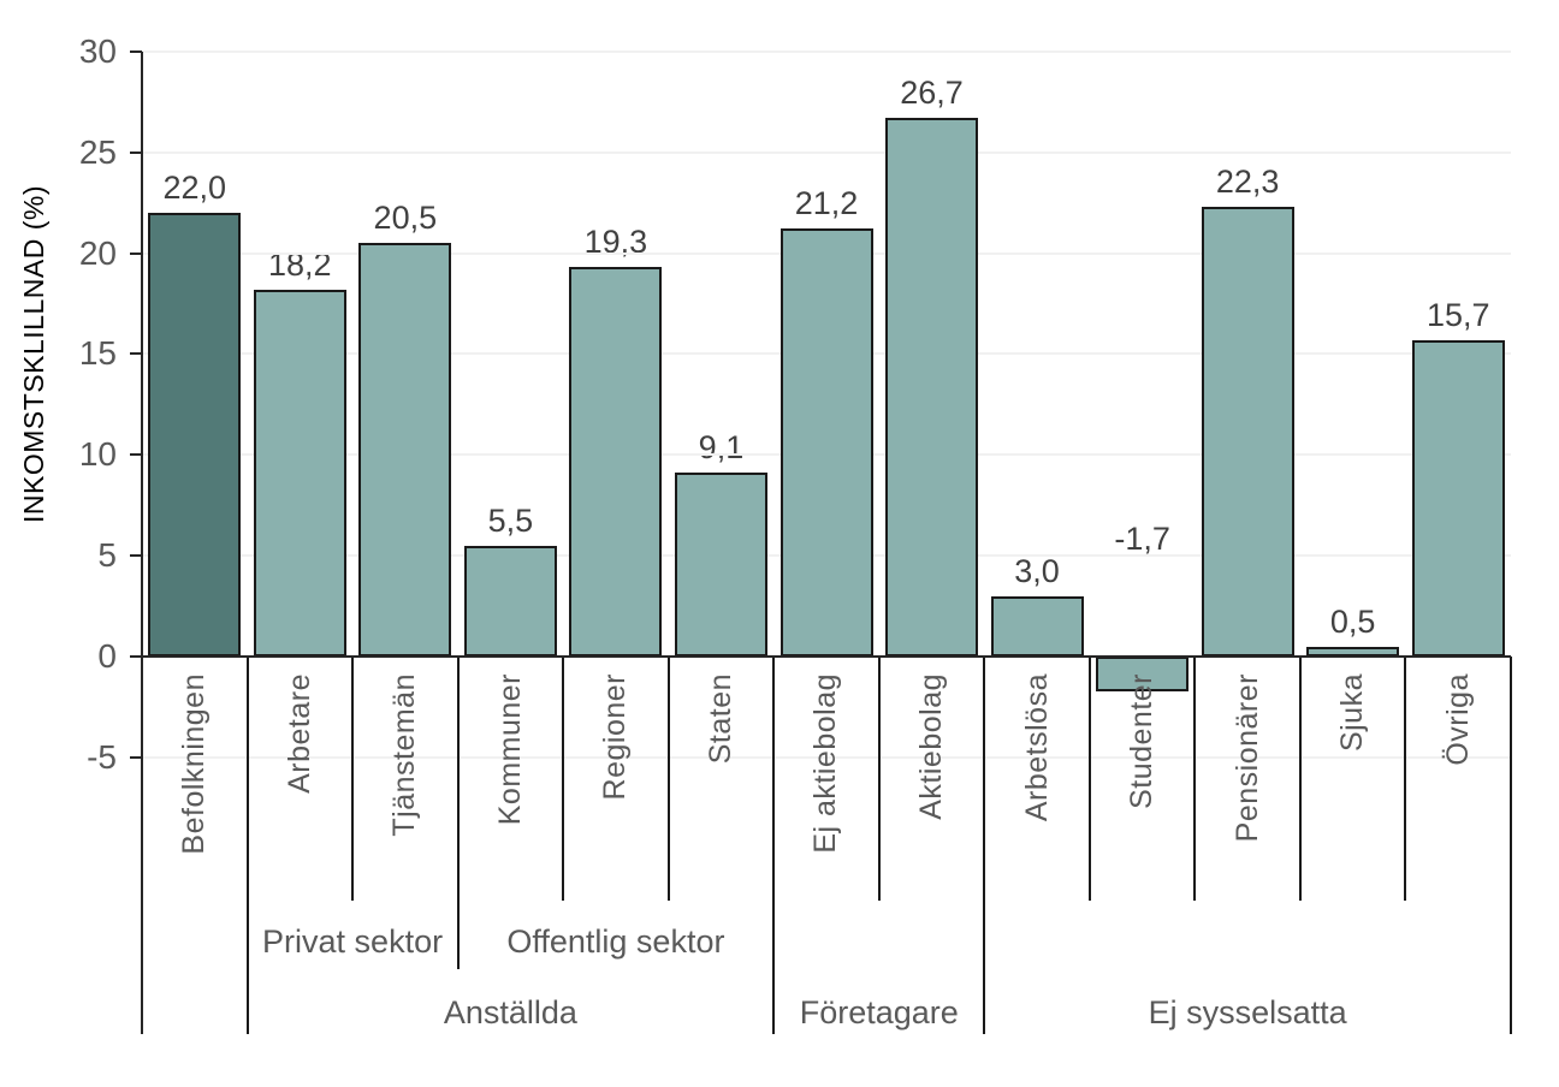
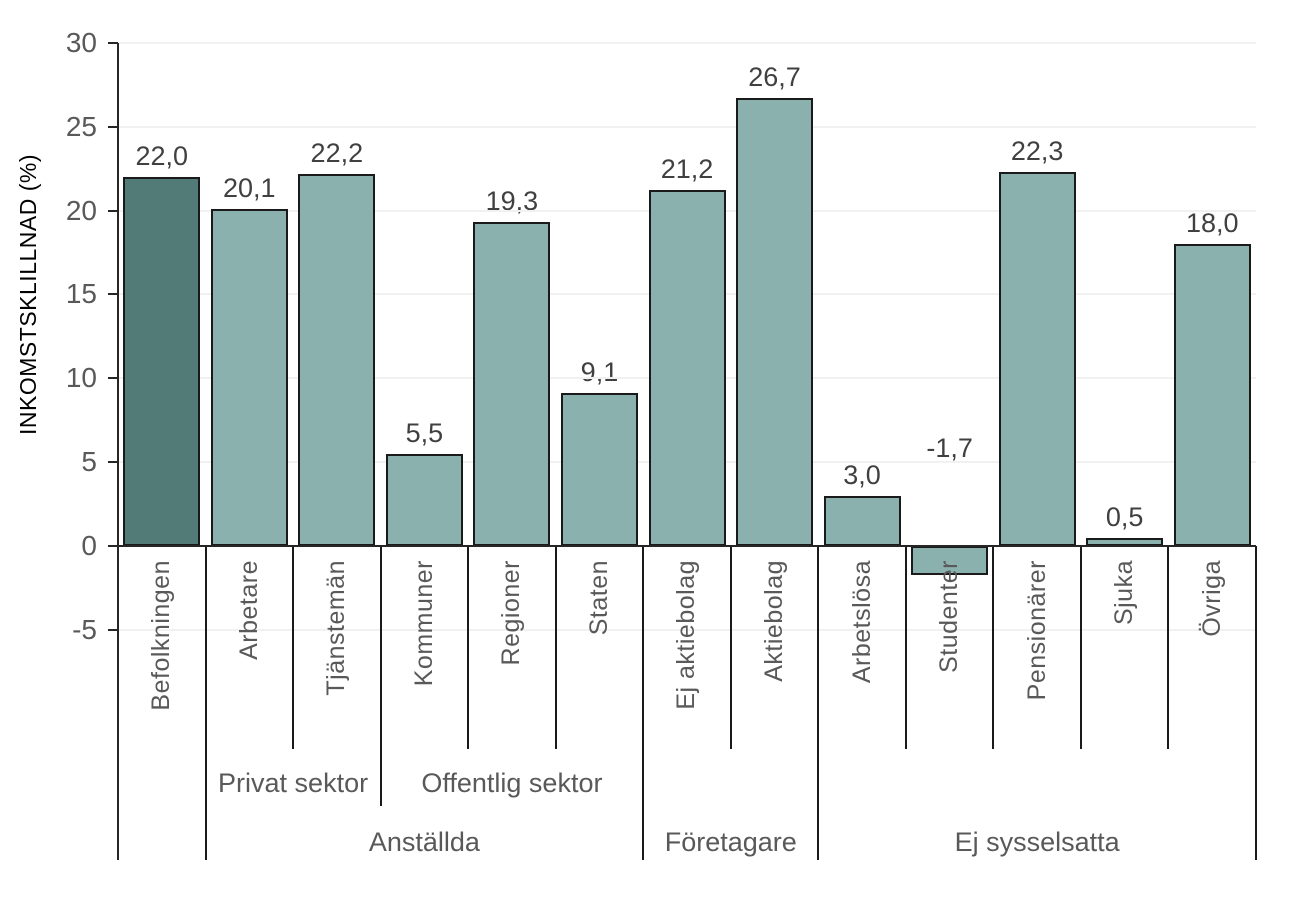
Arbetare: 18,2 -> 20,1
Tjänstemän: 20,5 -> 22,2
Övriga: 15,7 -> 18,0
